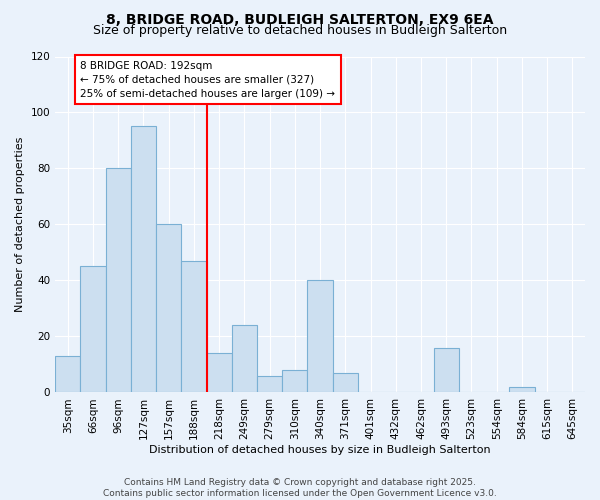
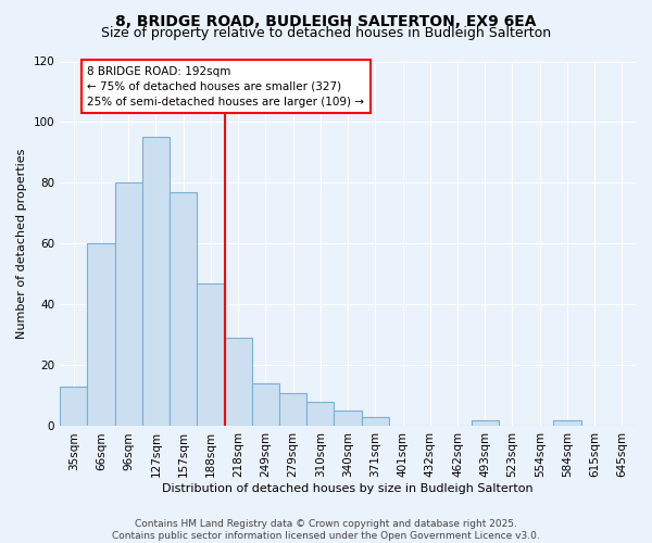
66sqm: 45 -> 60
157sqm: 60 -> 77
218sqm: 14 -> 29
249sqm: 24 -> 14
279sqm: 6 -> 11
340sqm: 40 -> 5
371sqm: 7 -> 3
493sqm: 16 -> 2
